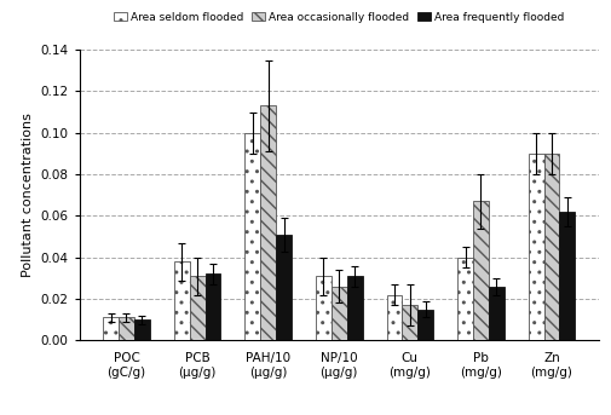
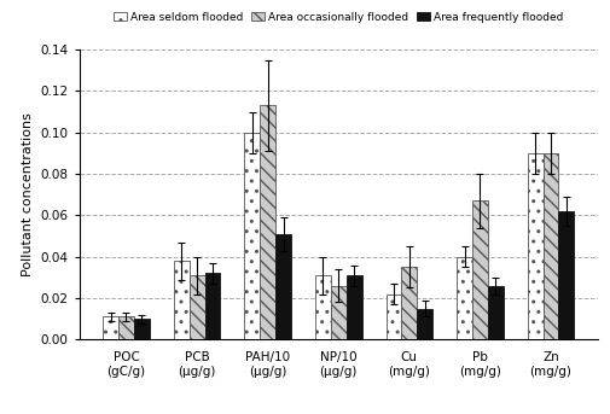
Area occasionally flooded/Cu (mg/g): 0.017 -> 0.035
